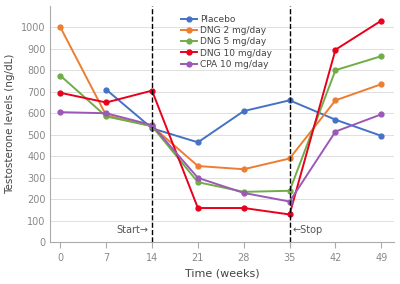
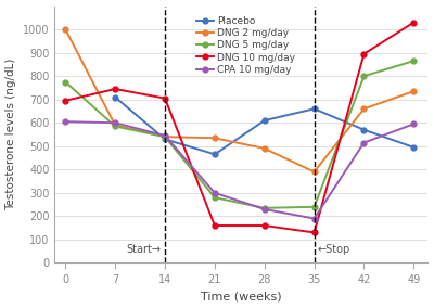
DNG 10 mg/day/7: 650 -> 745
DNG 2 mg/day/21: 355 -> 535
DNG 2 mg/day/28: 340 -> 490
